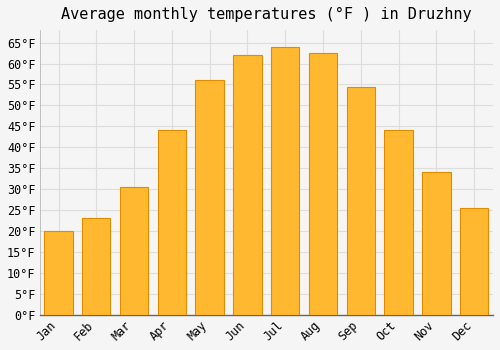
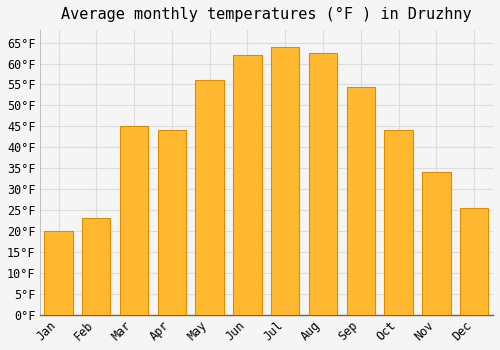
Mar: 30.5°F -> 45.0°F
